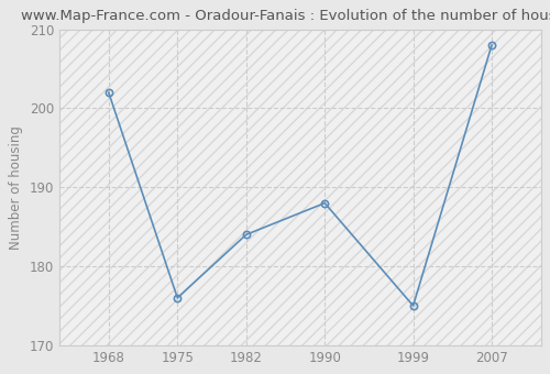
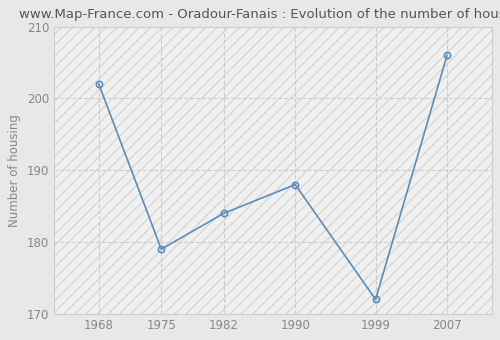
1975: 176 -> 179
1999: 175 -> 172
2007: 208 -> 206
